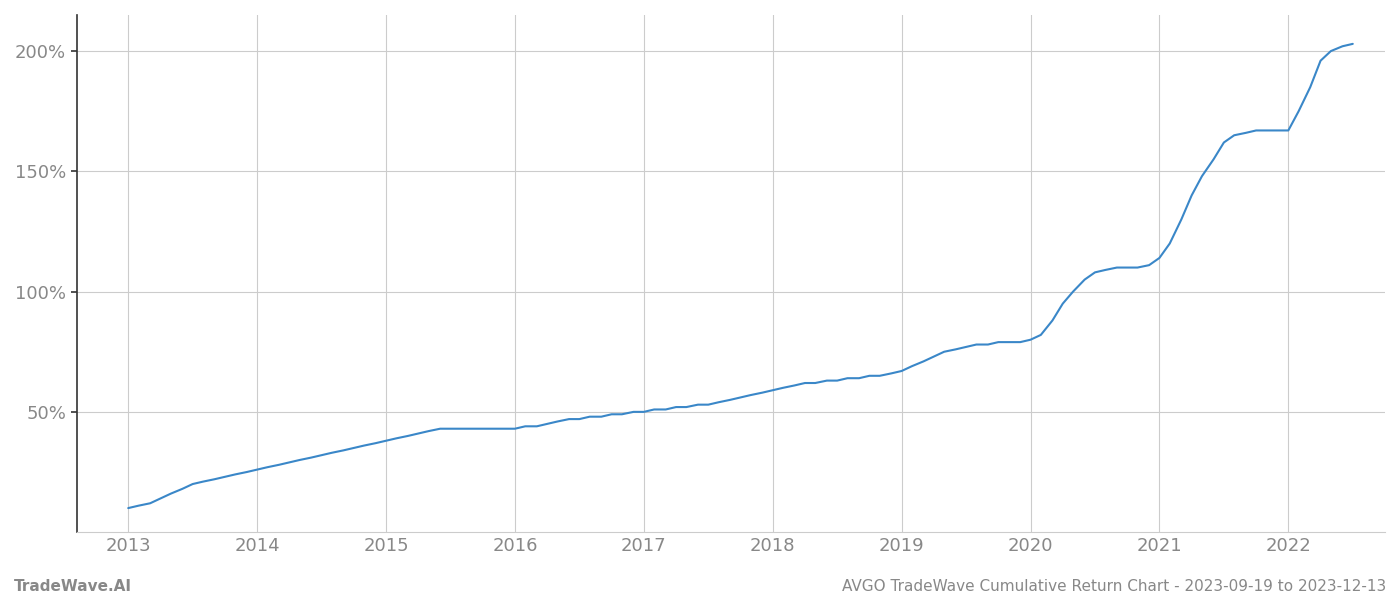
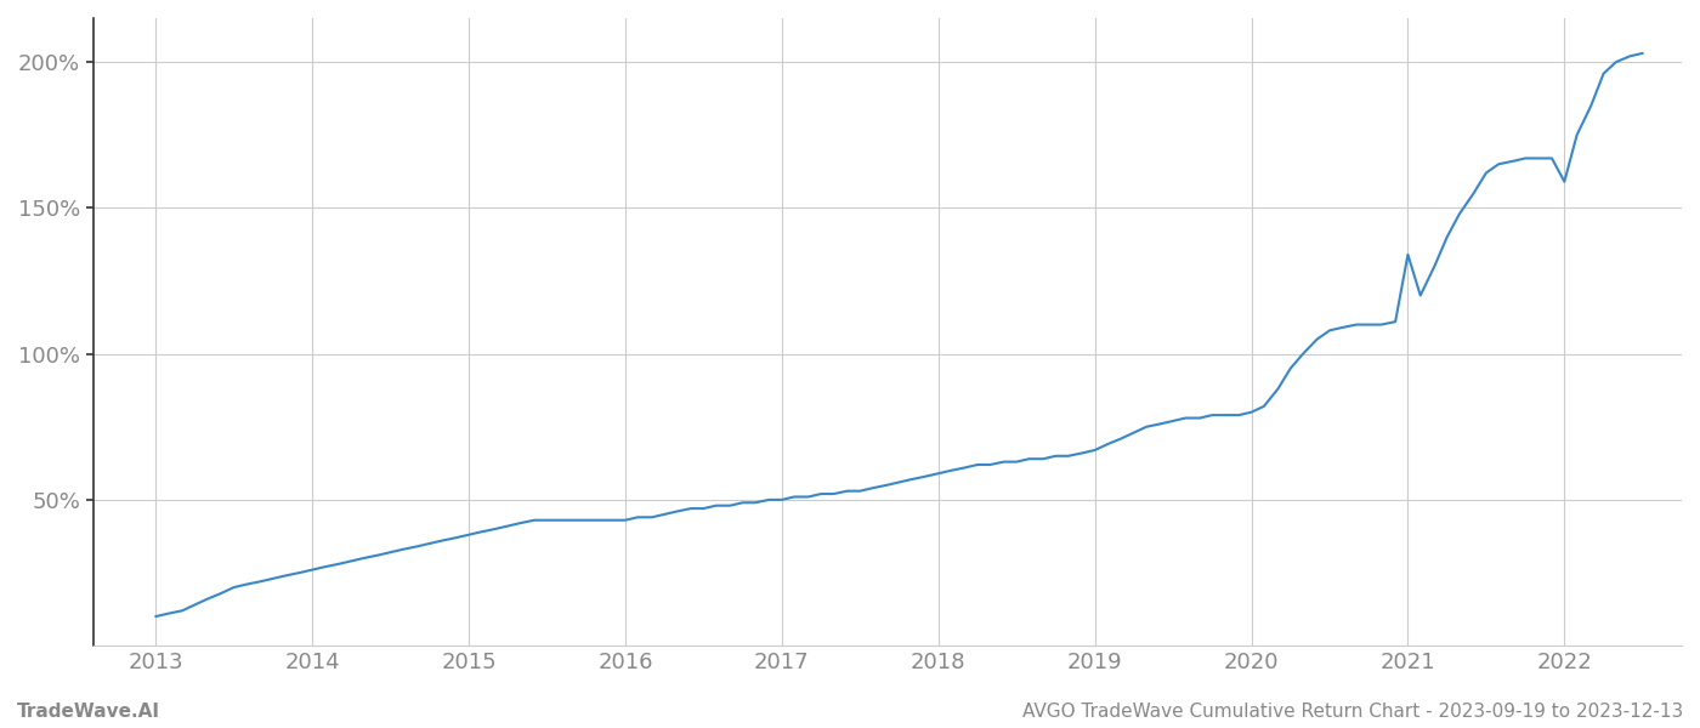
2021: 114% -> 134%
2022: 167% -> 159%
